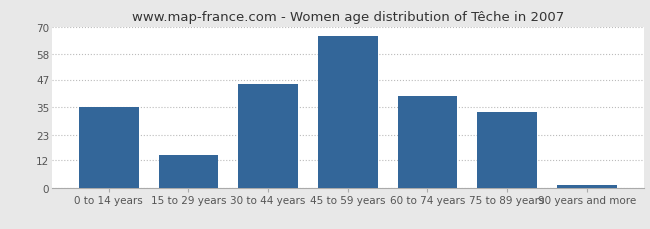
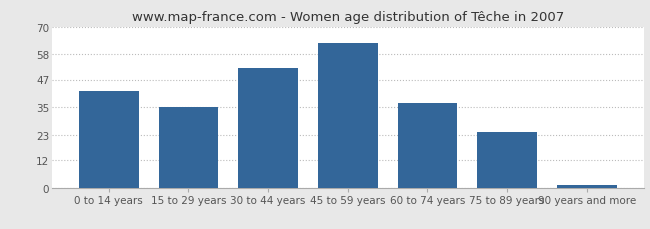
0 to 14 years: 35 -> 42
15 to 29 years: 14 -> 35
30 to 44 years: 45 -> 52
45 to 59 years: 66 -> 63
60 to 74 years: 40 -> 37
75 to 89 years: 33 -> 24
